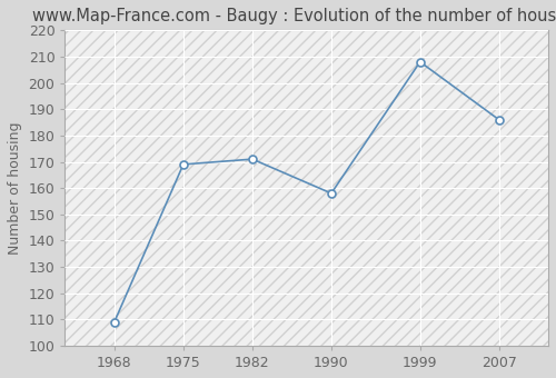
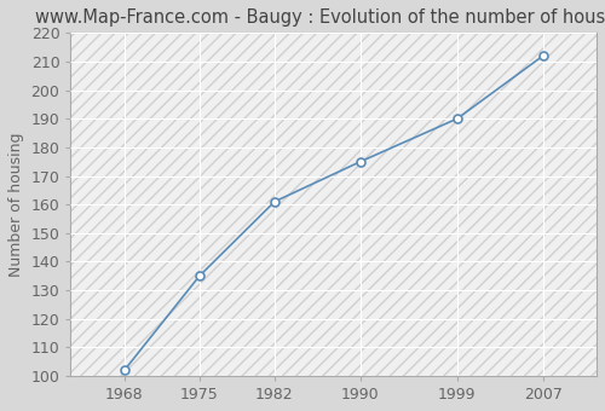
1968: 109 -> 102
1975: 169 -> 135
1982: 171 -> 161
1990: 158 -> 175
1999: 208 -> 190
2007: 186 -> 212
